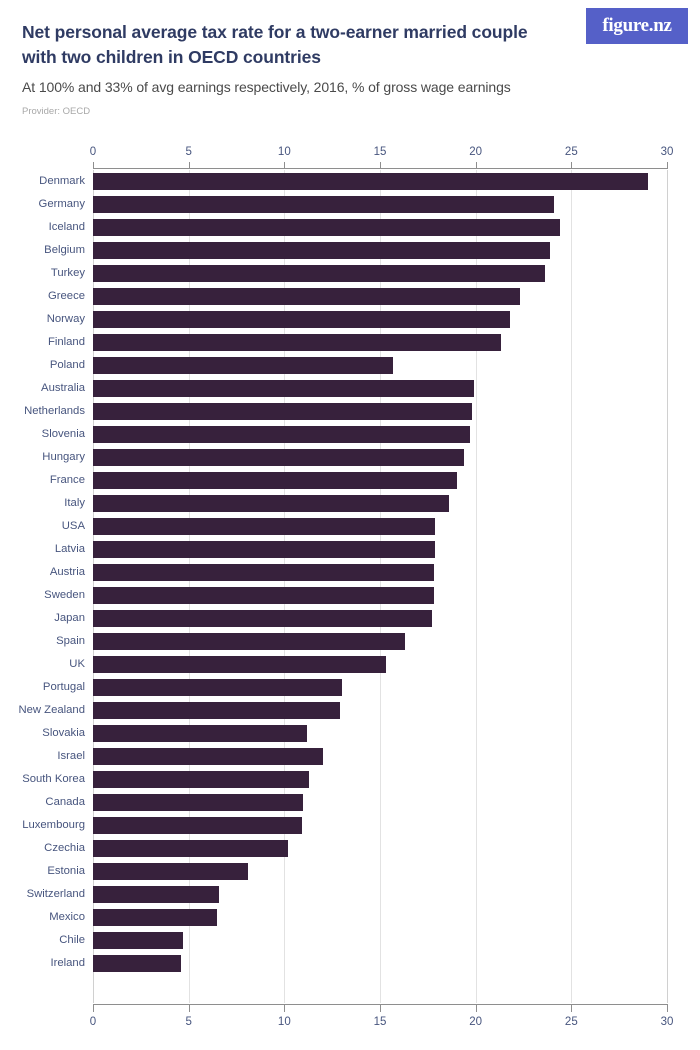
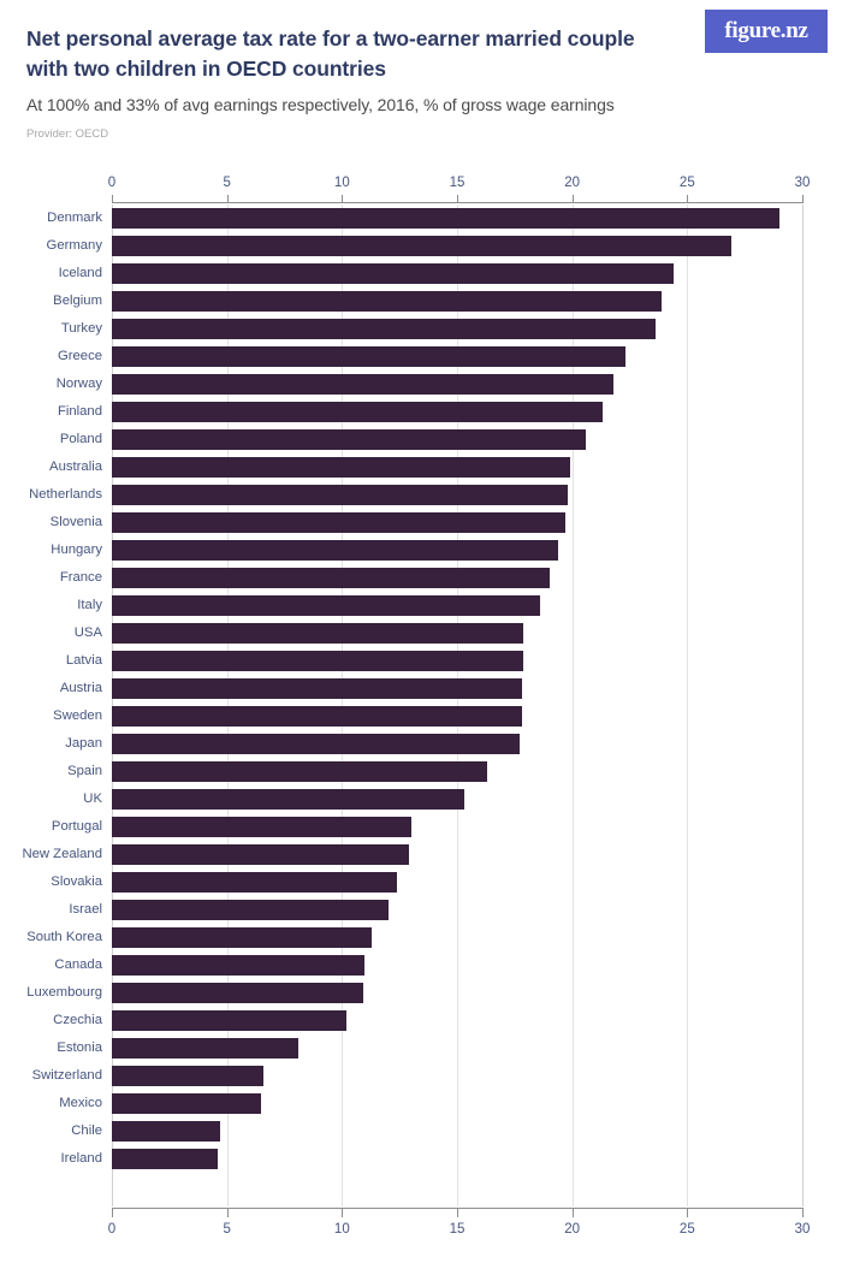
Germany: 24.1 -> 26.9
Poland: 15.7 -> 20.6
Slovakia: 11.2 -> 12.4
